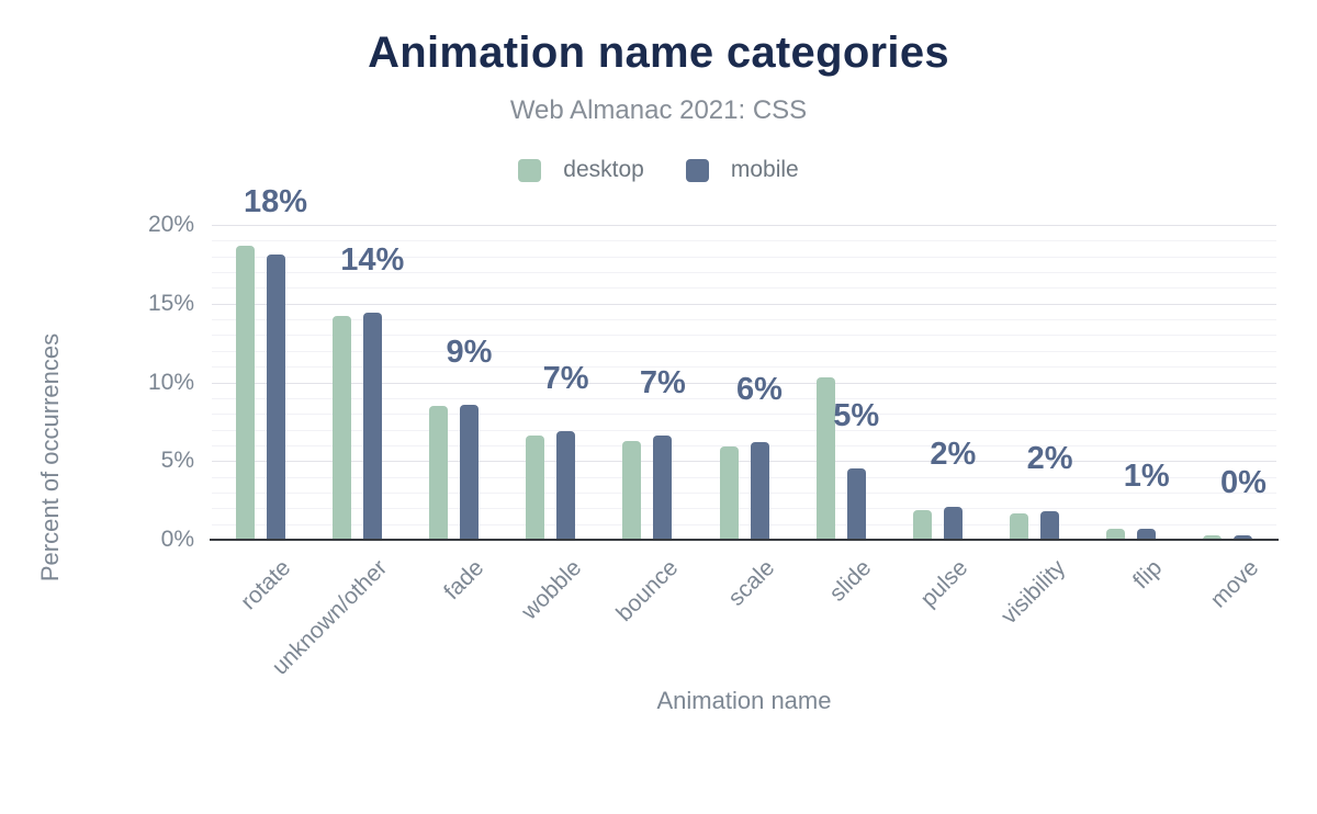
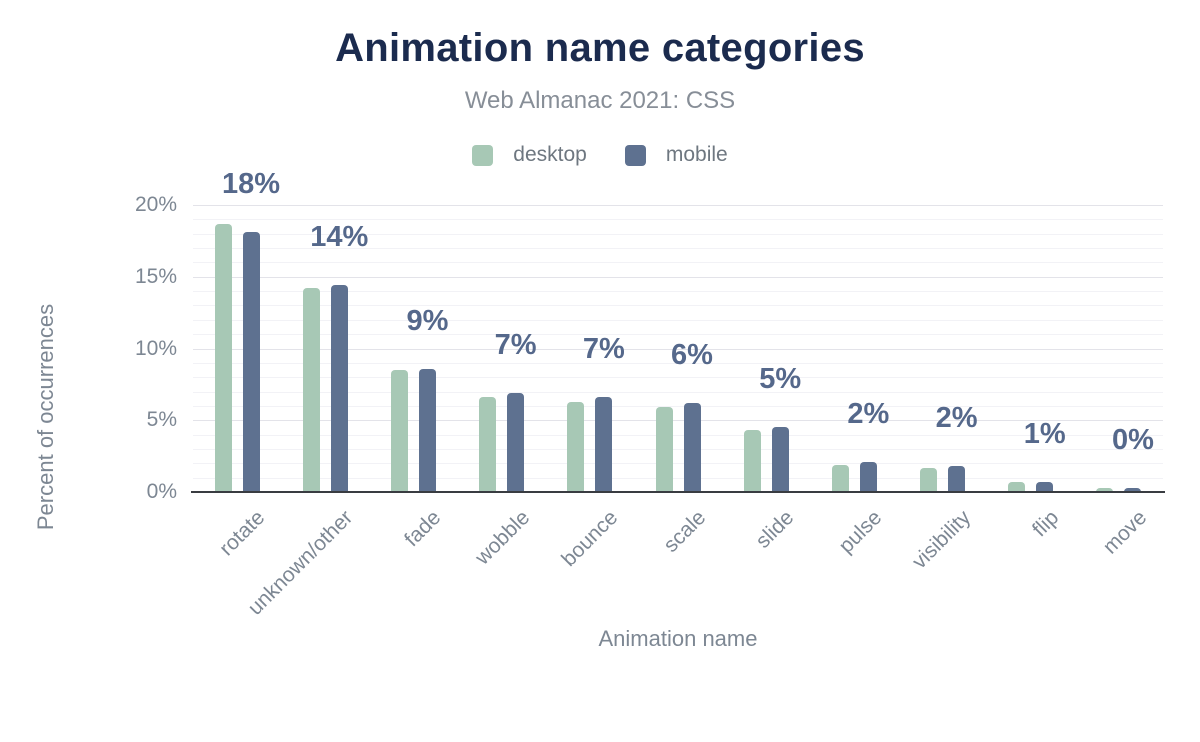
desktop/slide: 10.3% -> 4.3%
